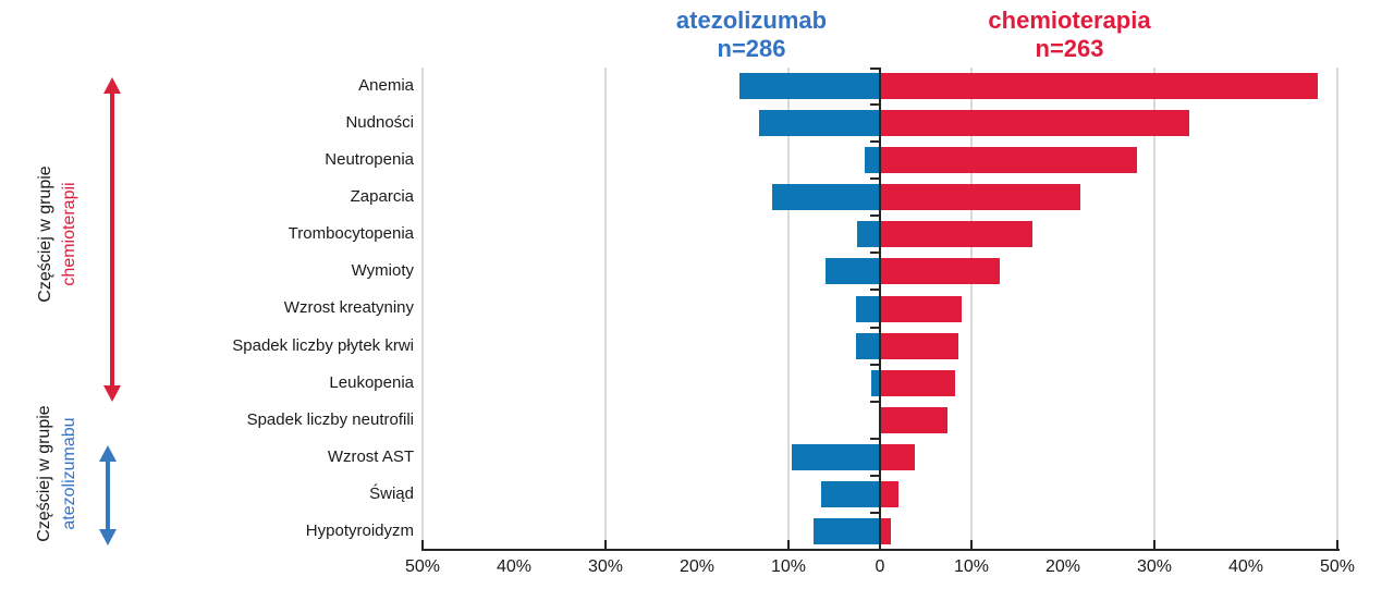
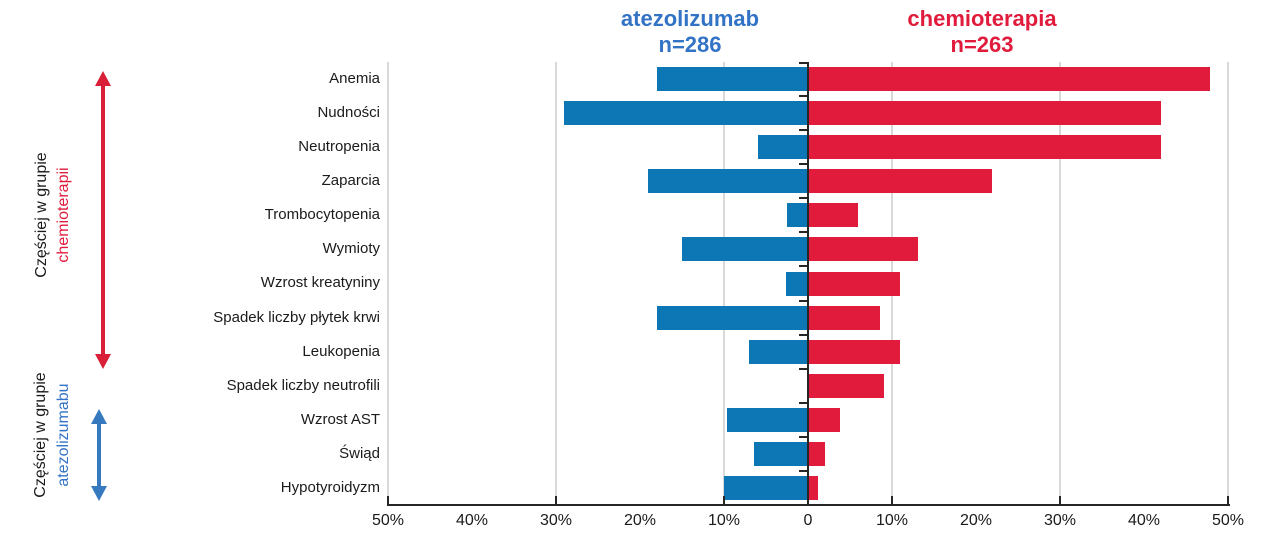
atezolizumab/Anemia: 15% -> 18%
atezolizumab/Nudności: 13% -> 29%
chemioterapia/Nudności: 34% -> 42%
atezolizumab/Neutropenia: 2% -> 6%
chemioterapia/Neutropenia: 28% -> 42%
atezolizumab/Zaparcia: 12% -> 19%
chemioterapia/Trombocytopenia: 17% -> 6%
atezolizumab/Wymioty: 6% -> 15%
chemioterapia/Wzrost kreatyniny: 9% -> 11%
atezolizumab/Spadek liczby płytek krwi: 3% -> 18%
atezolizumab/Leukopenia: 1% -> 7%
chemioterapia/Leukopenia: 8% -> 11%
chemioterapia/Spadek liczby neutrofili: 7% -> 9%
atezolizumab/Hypotyroidyzm: 7% -> 10%
